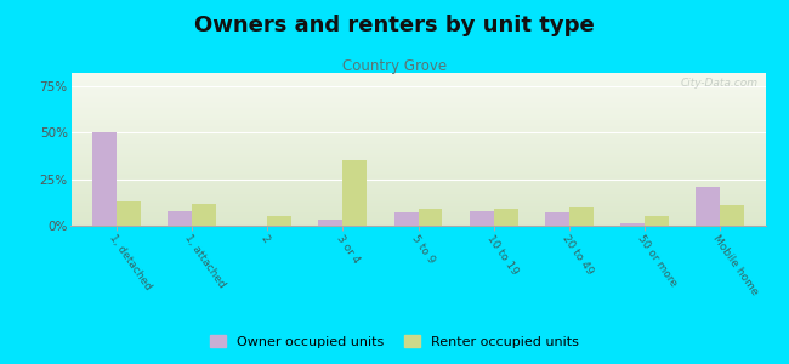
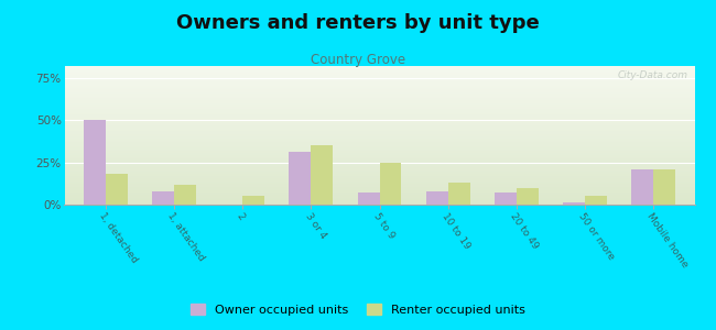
Renter occupied units/1, detached: 13% -> 18%
Owner occupied units/3 or 4: 3% -> 31%
Renter occupied units/5 to 9: 9% -> 25%
Renter occupied units/10 to 19: 9% -> 13%
Renter occupied units/Mobile home: 11% -> 21%
